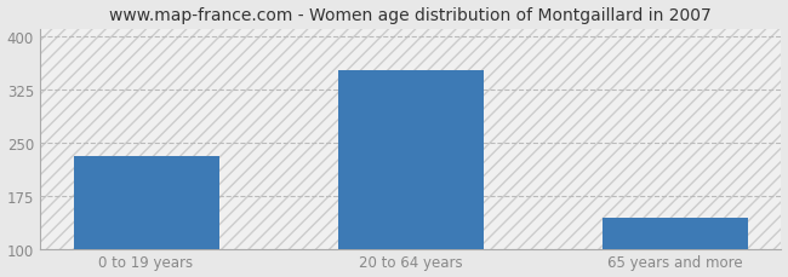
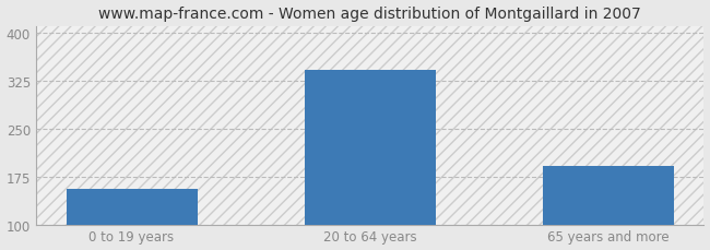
0 to 19 years: 230 -> 155
20 to 64 years: 352 -> 342
65 years and more: 144 -> 192
